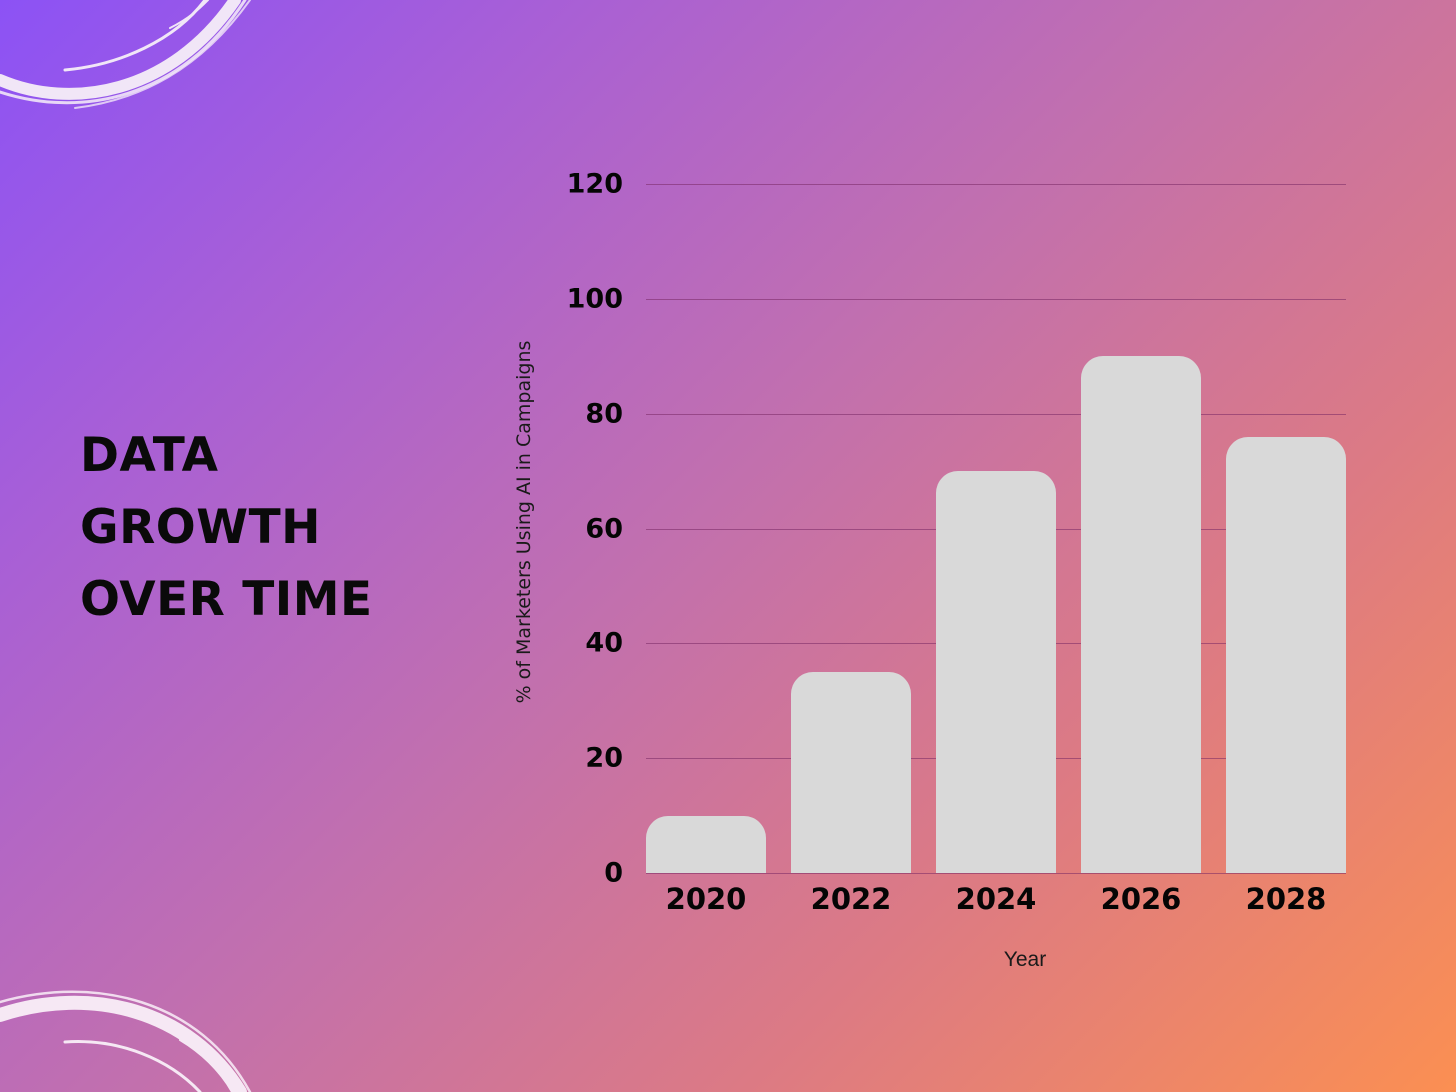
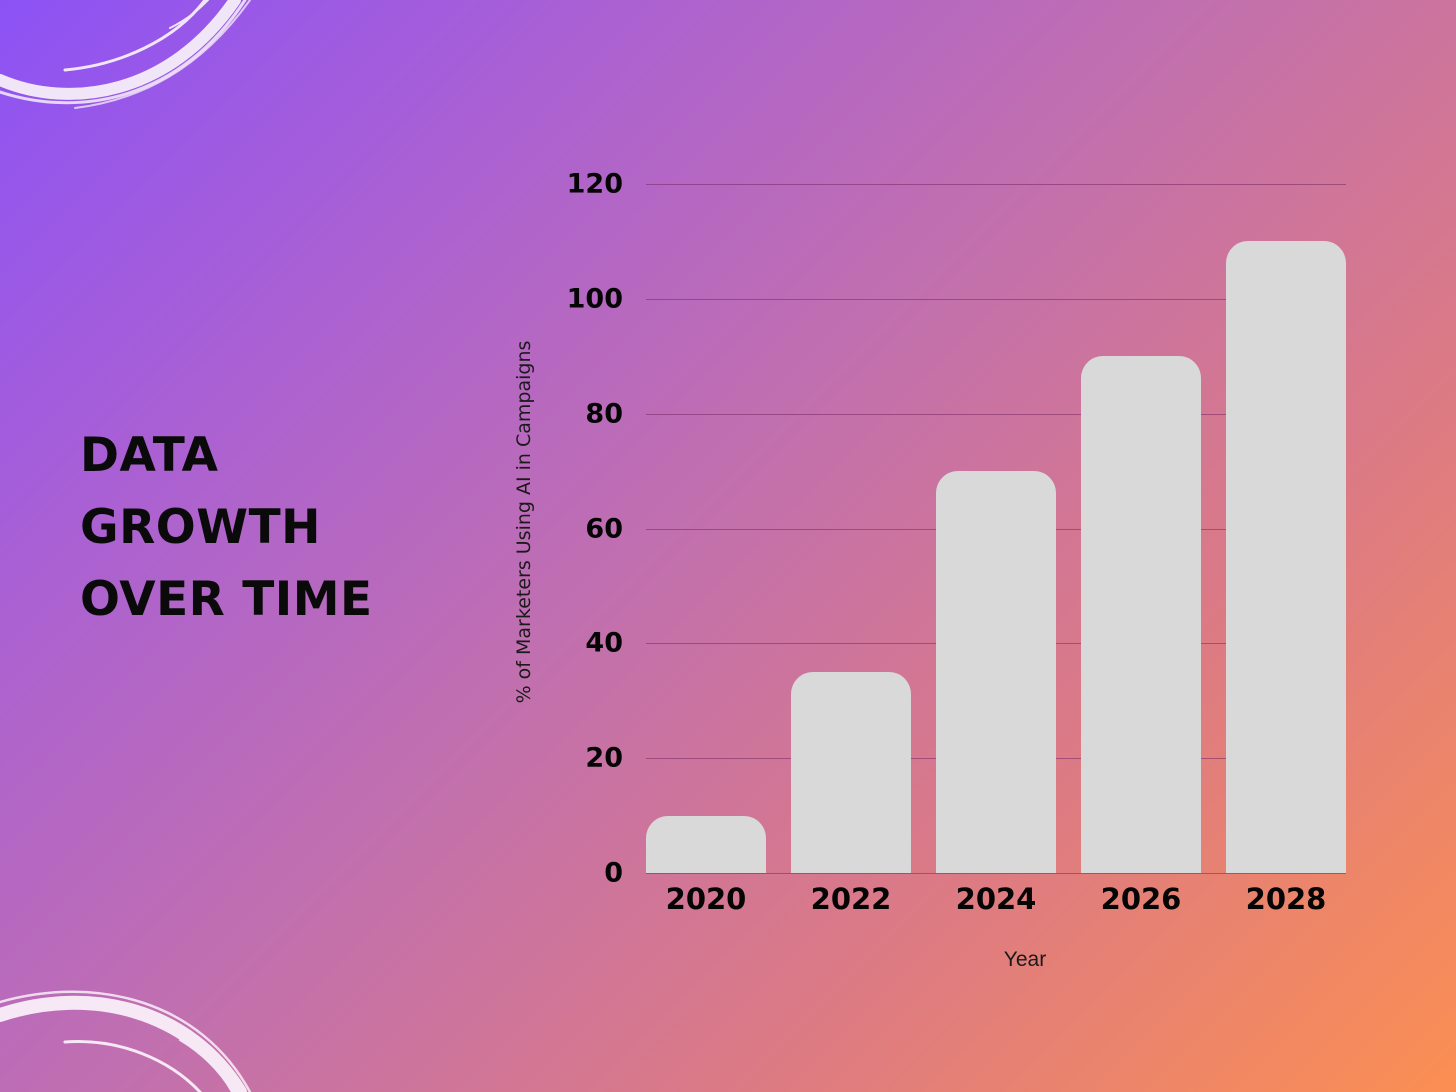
2028: 76 -> 110
